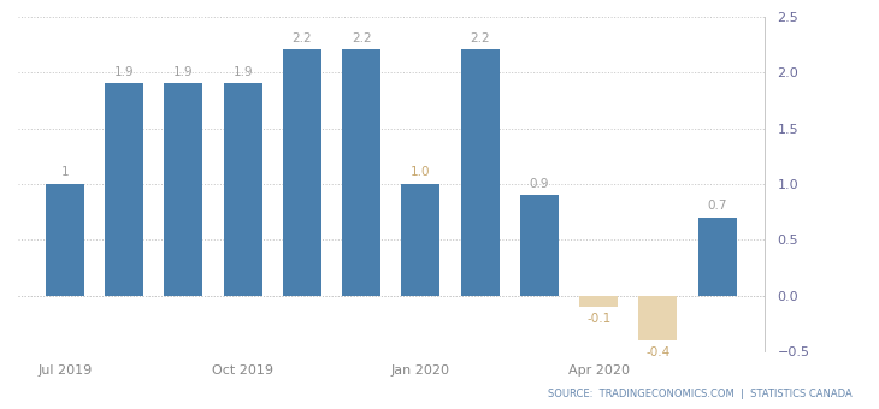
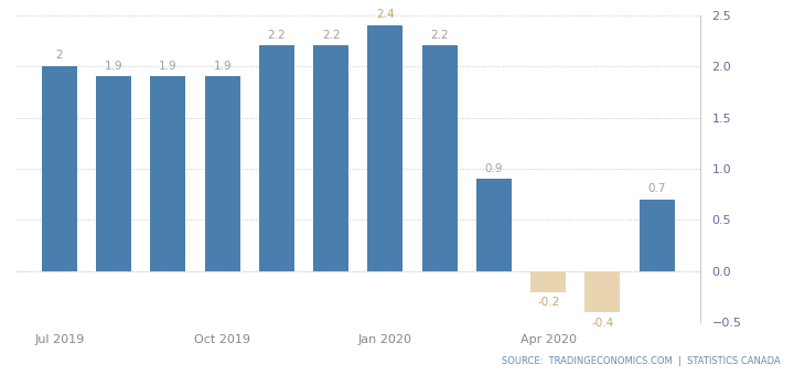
Jul 2019: 1 -> 2
Jan 2020: 1.0 -> 2.4
Apr 2020: -0.1 -> -0.2
